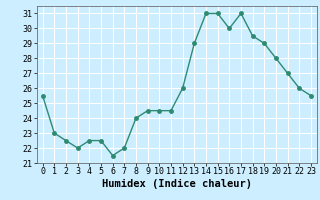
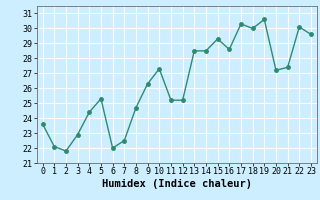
0: 25.5 -> 23.6
1: 23.0 -> 22.1
2: 22.5 -> 21.8
3: 22.0 -> 22.9
4: 22.5 -> 24.4
5: 22.5 -> 25.3
6: 21.5 -> 22.0
7: 22.0 -> 22.5
8: 24.0 -> 24.7
9: 24.5 -> 26.3
10: 24.5 -> 27.3
11: 24.5 -> 25.2
12: 26.0 -> 25.2
13: 29.0 -> 28.5
14: 31.0 -> 28.5
15: 31.0 -> 29.3
16: 30.0 -> 28.6
17: 31.0 -> 30.3
18: 29.5 -> 30.0
19: 29.0 -> 30.6
20: 28.0 -> 27.2
21: 27.0 -> 27.4
22: 26.0 -> 30.1
23: 25.5 -> 29.6
